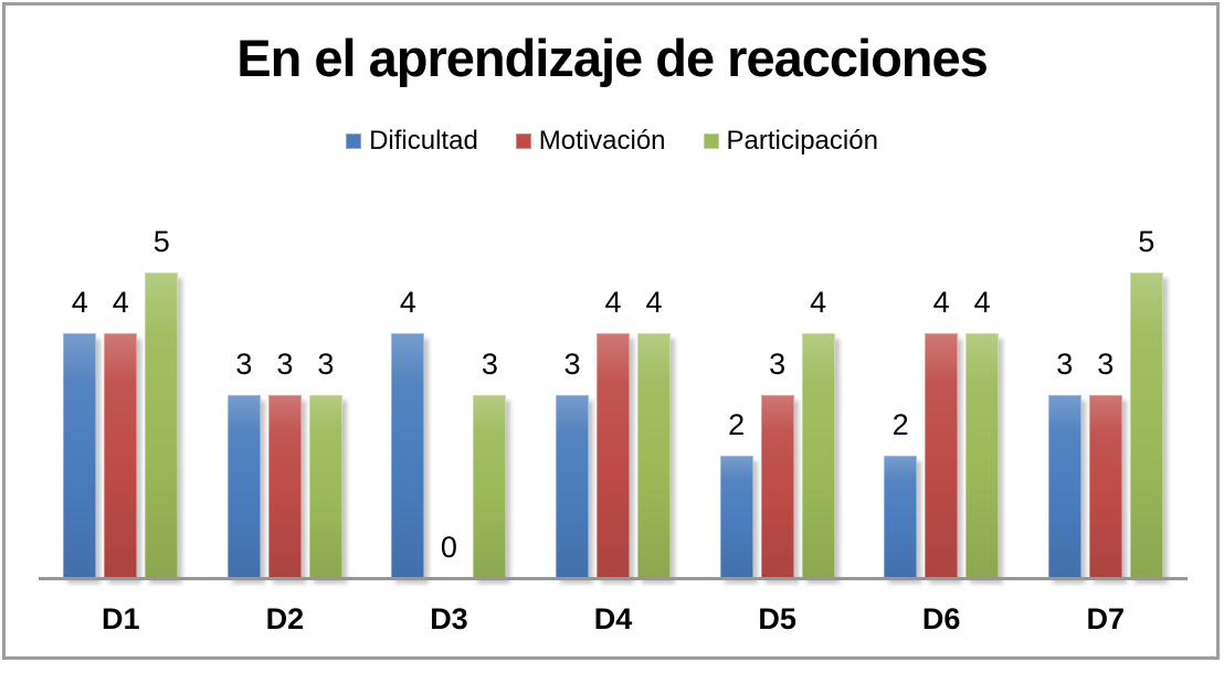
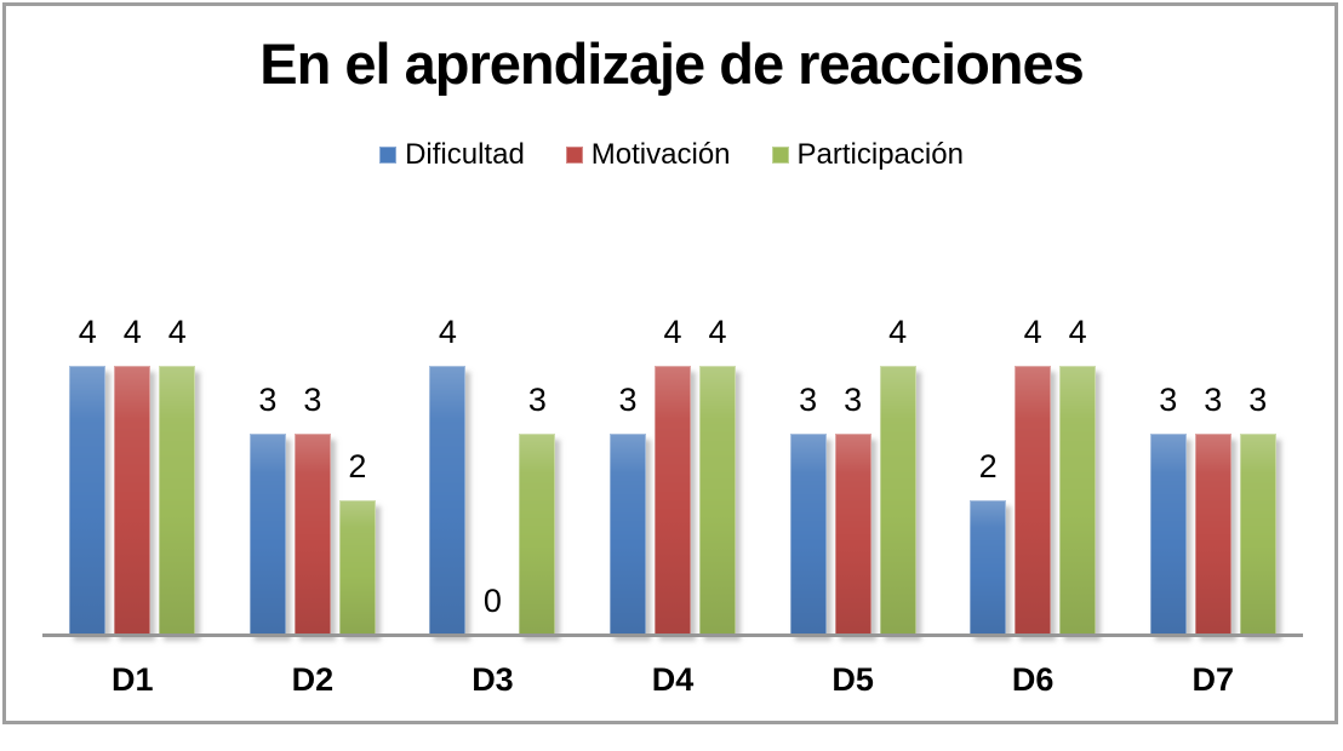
Participación/D1: 5 -> 4
Participación/D2: 3 -> 2
Dificultad/D5: 2 -> 3
Participación/D7: 5 -> 3
